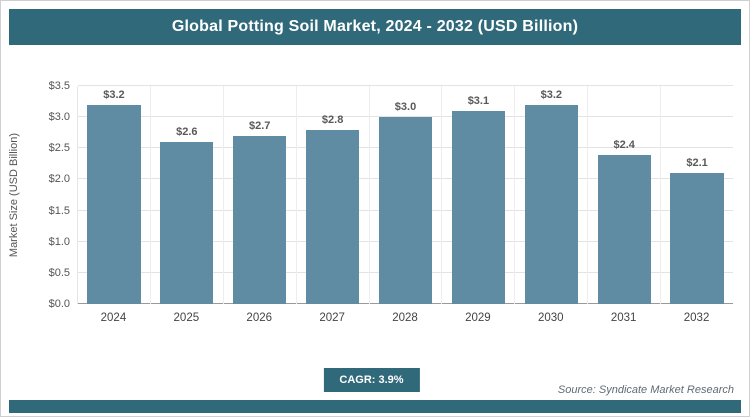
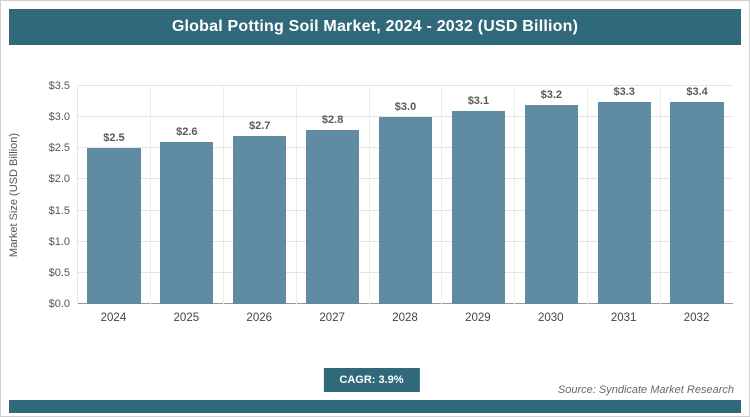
2024: $3.2 -> $2.5
2031: $2.4 -> $3.3
2032: $2.1 -> $3.4
